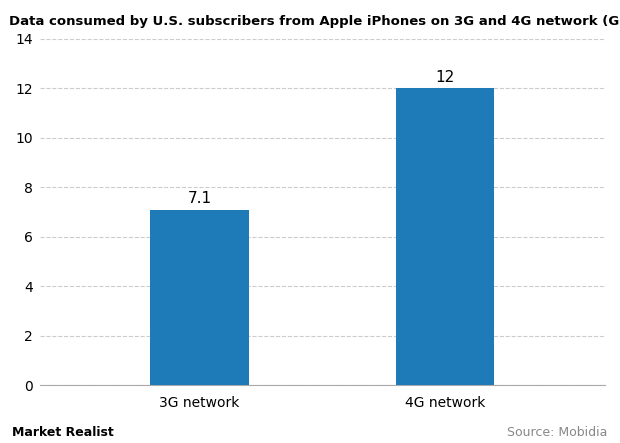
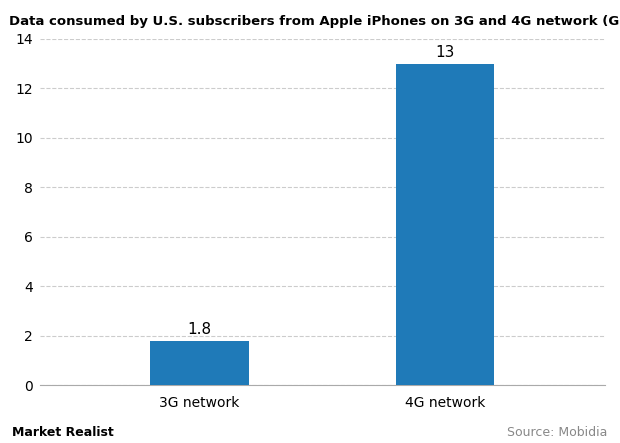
3G network: 7.1 -> 1.8
4G network: 12 -> 13
